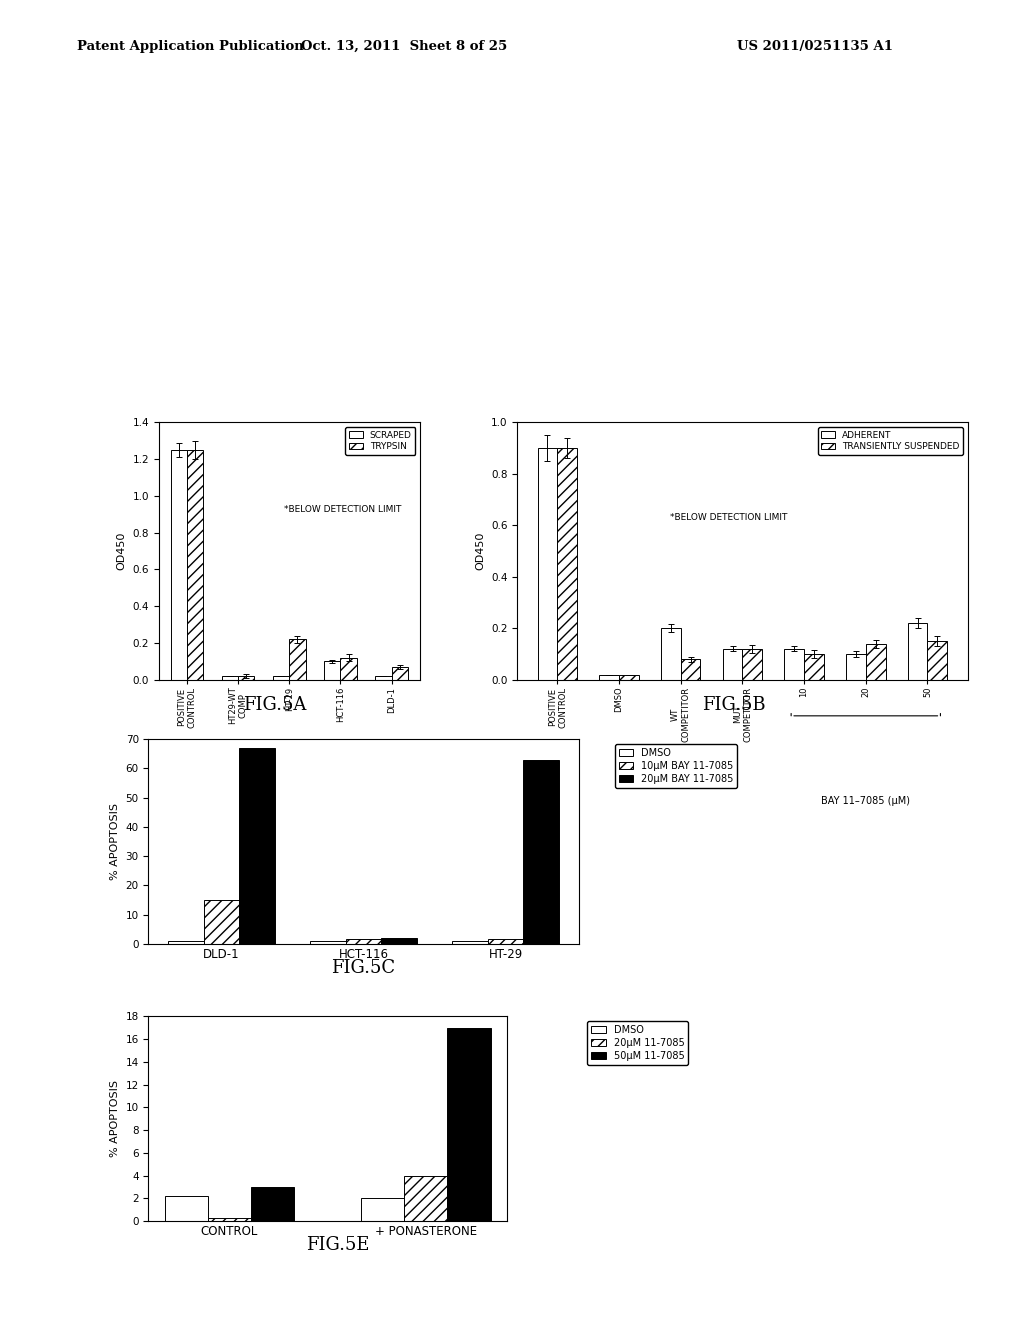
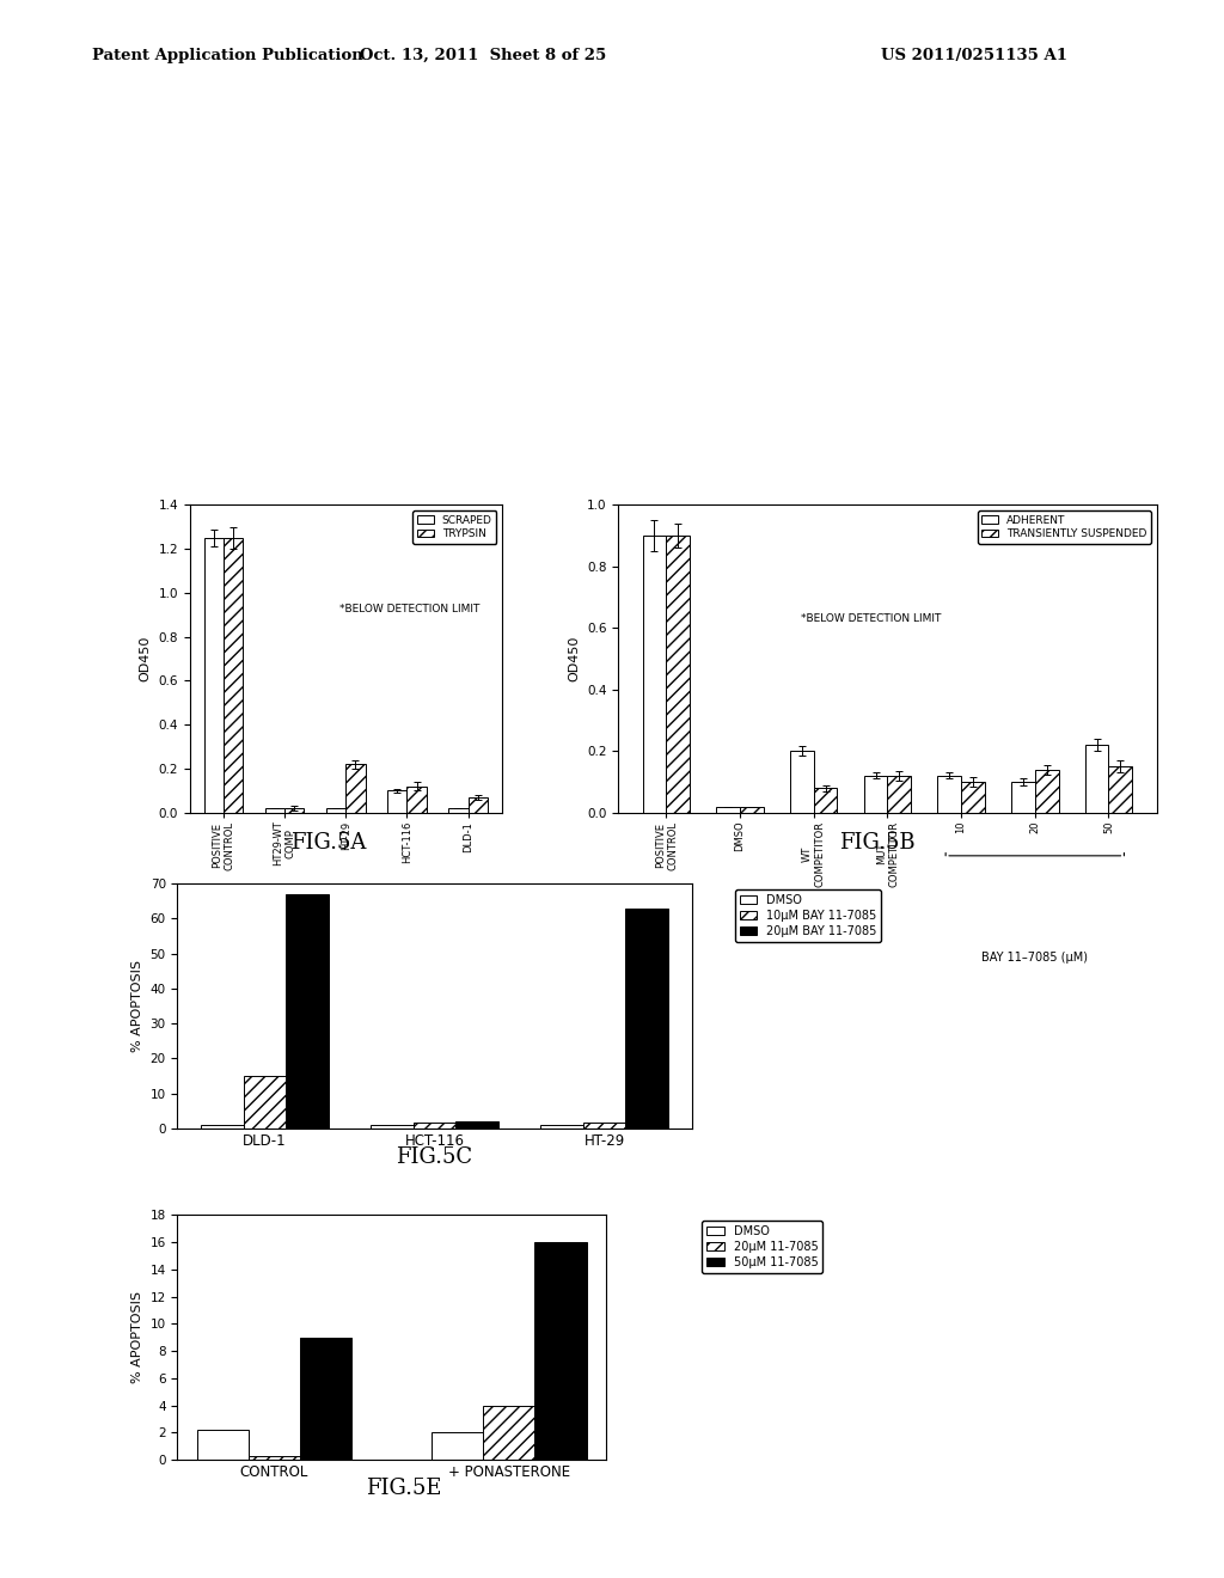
50μM 11-7085/CONTROL: 3 -> 9
50μM 11-7085/+ PONASTERONE: 17 -> 16
